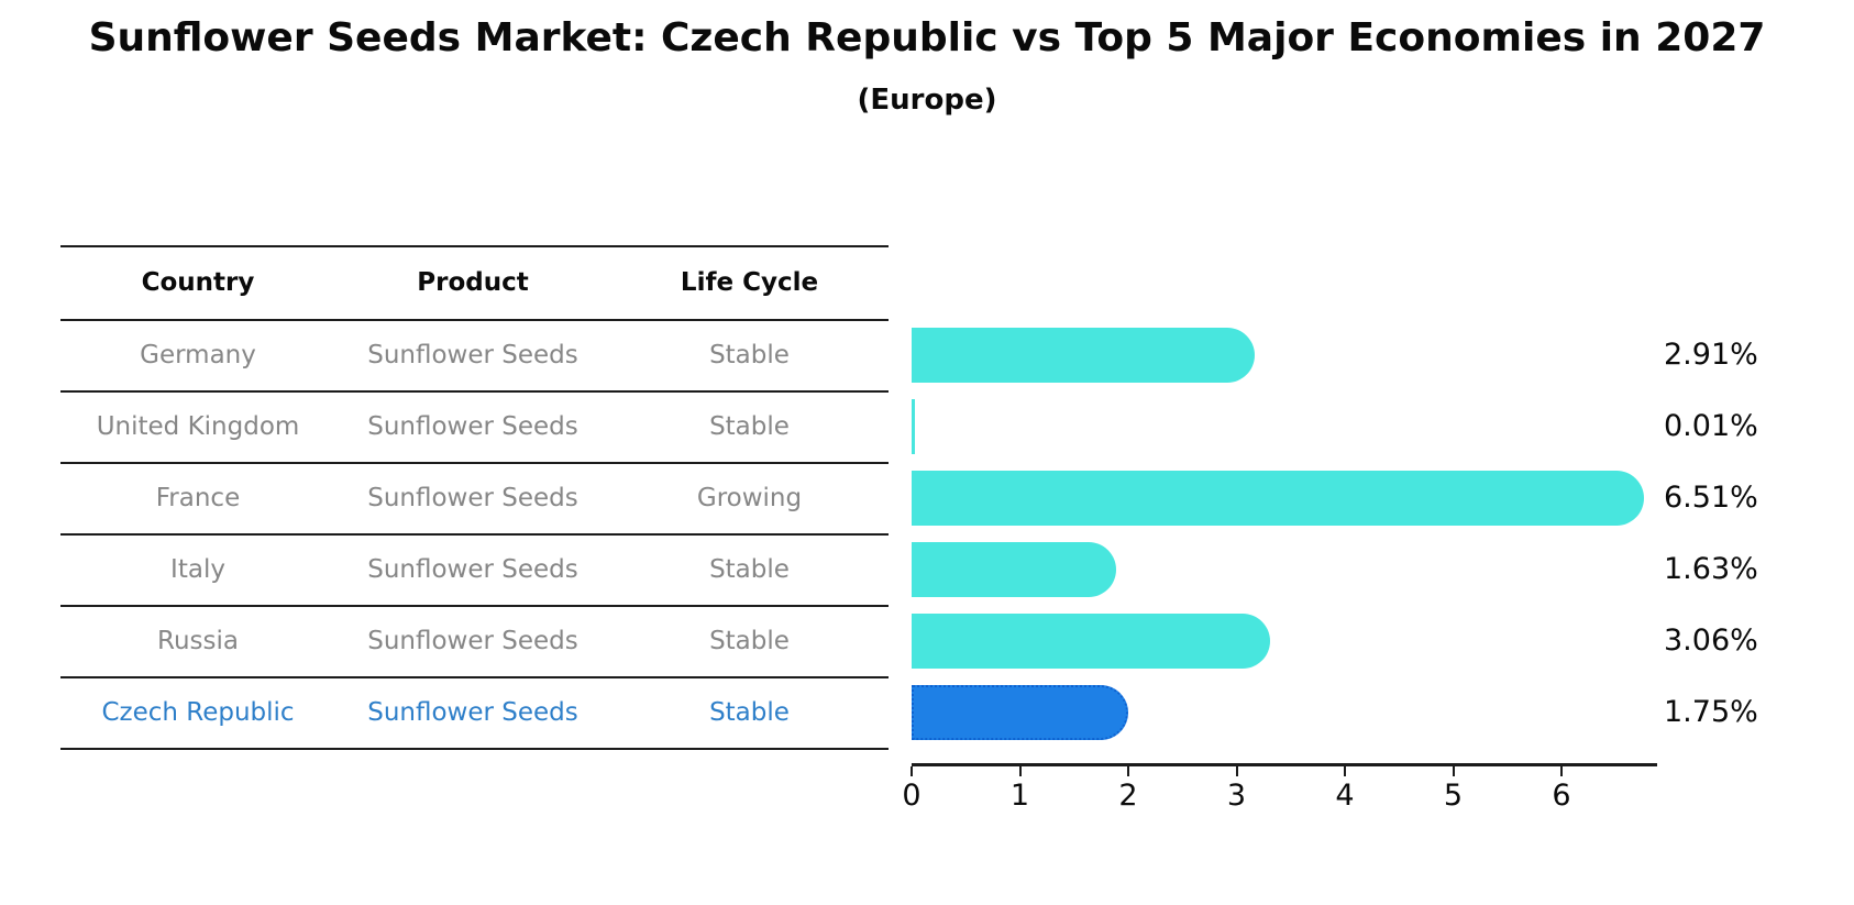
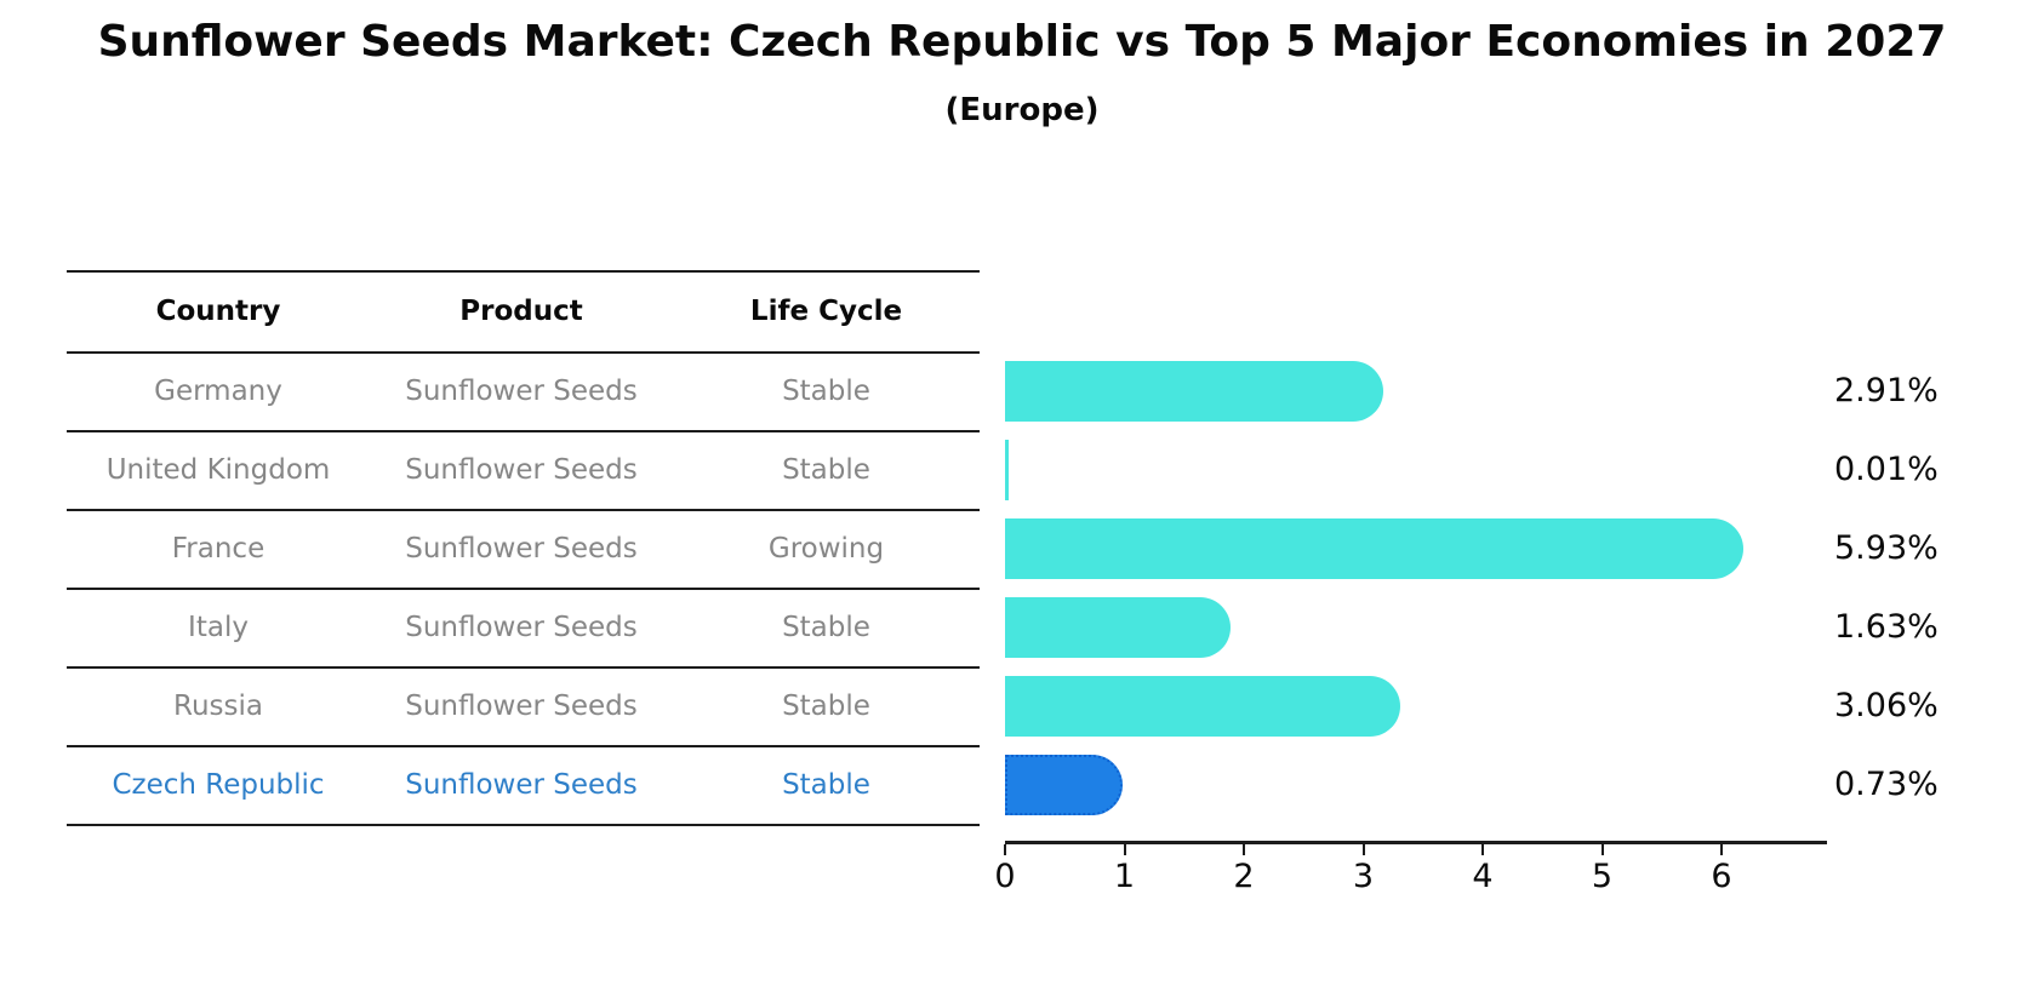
France: 6.51% -> 5.93%
Czech Republic: 1.75% -> 0.73%
